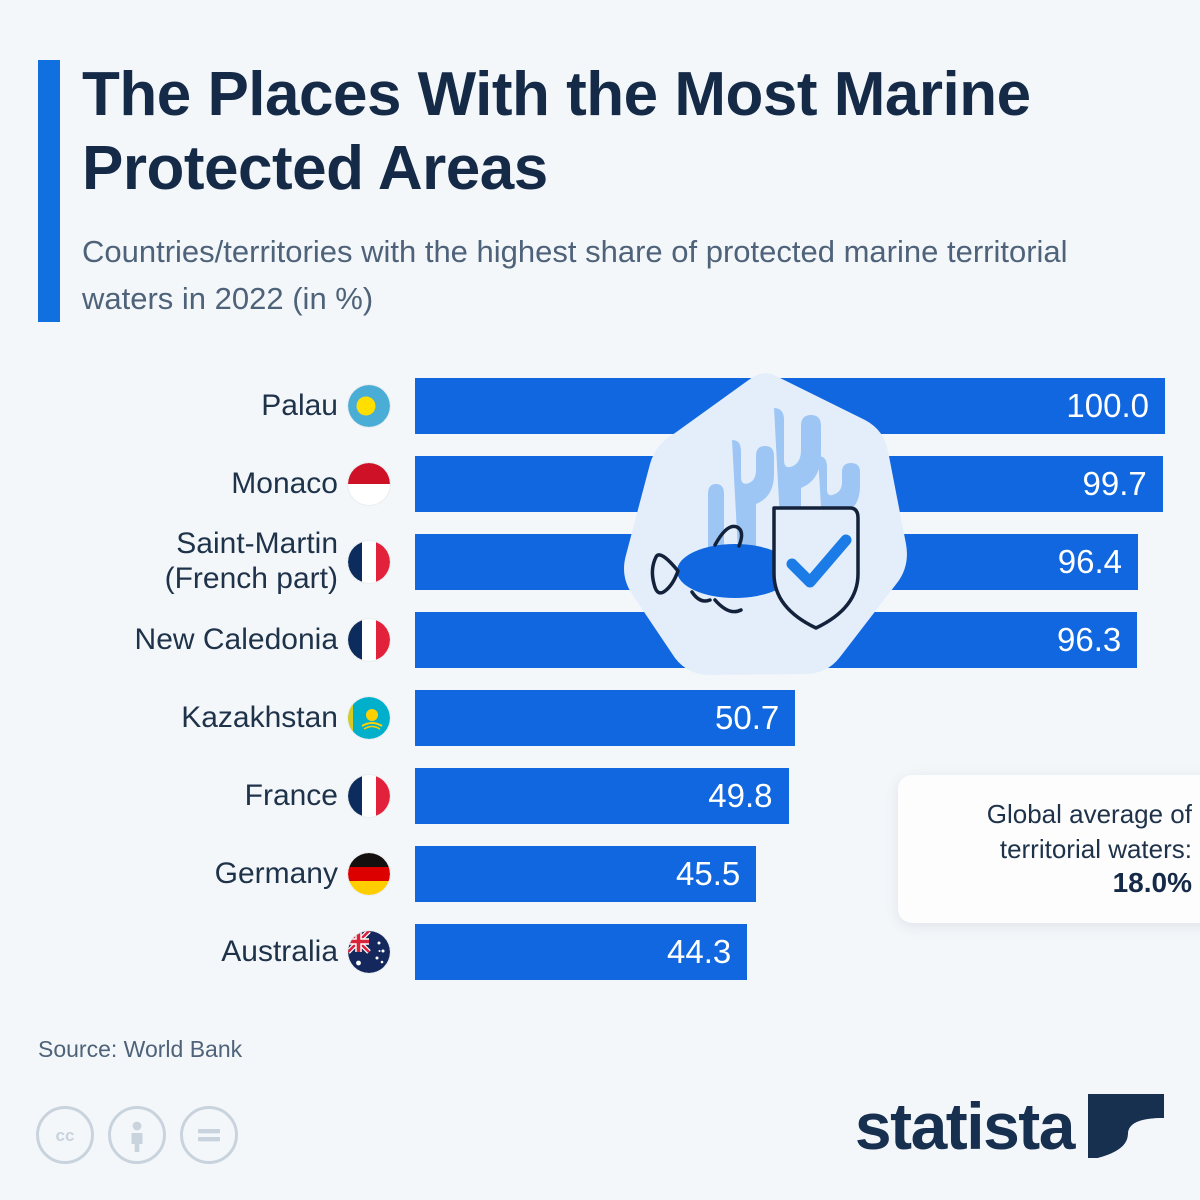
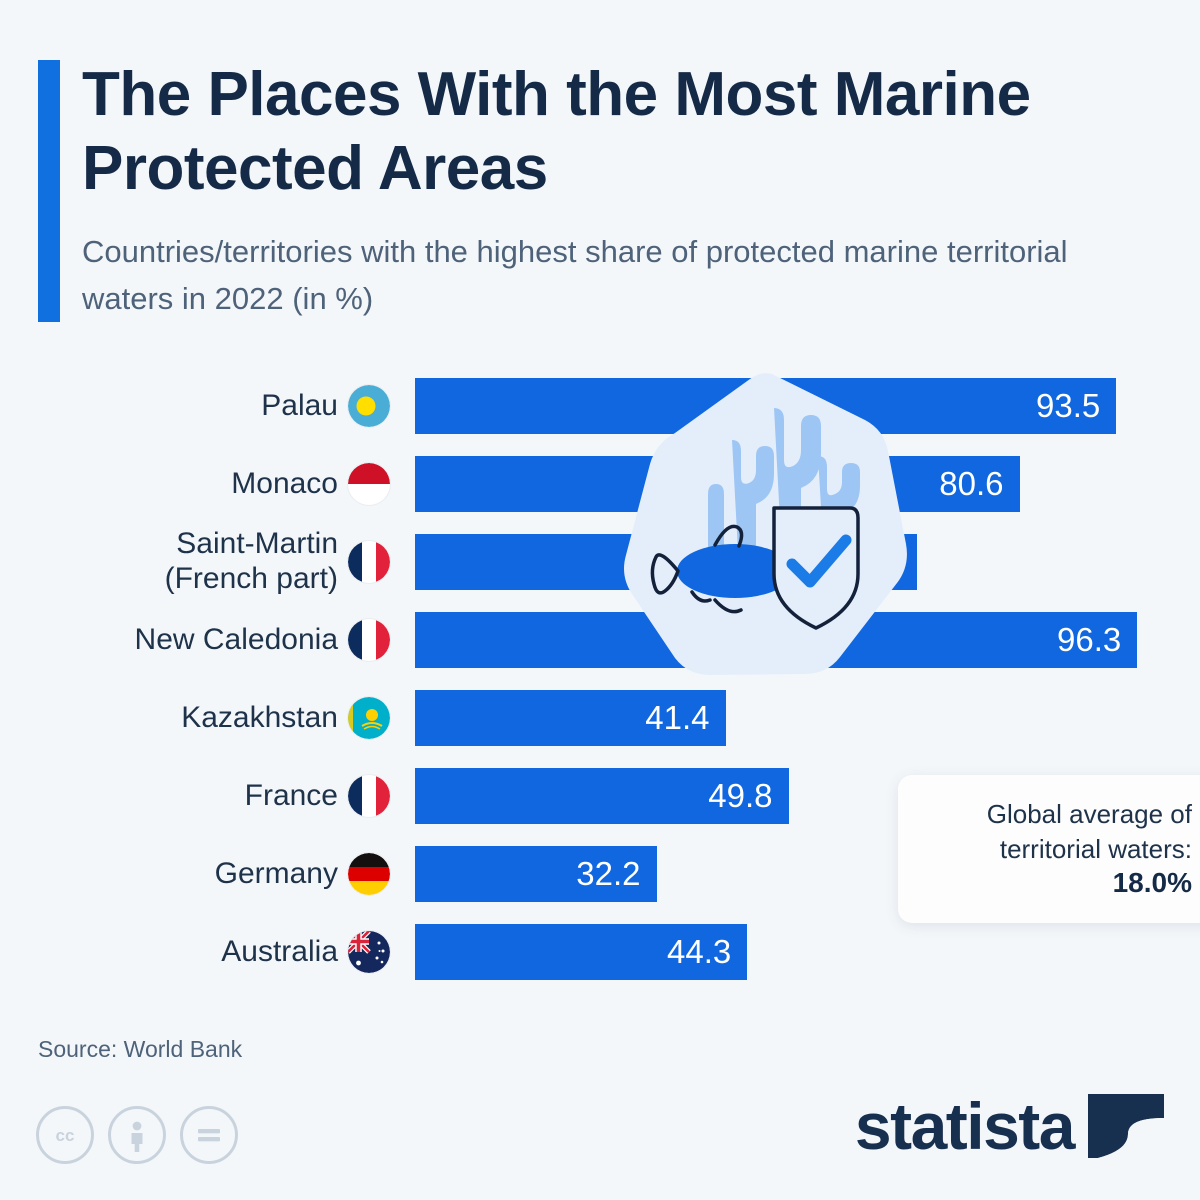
Palau: 100.0 -> 93.5
Monaco: 99.7 -> 80.6
Saint-Martin (French part): 96.4 -> 66.9
Kazakhstan: 50.7 -> 41.4
Germany: 45.5 -> 32.2
